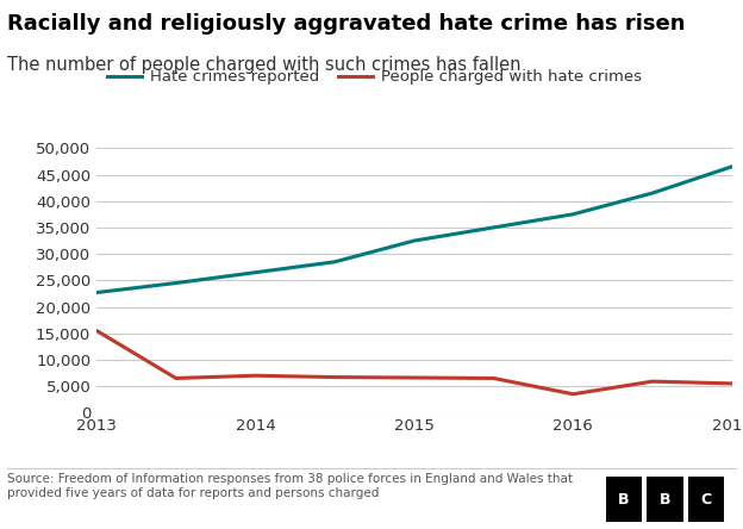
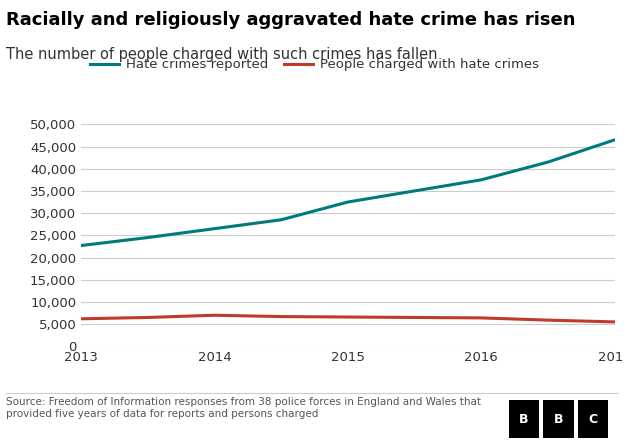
People charged with hate crimes/2013: 15,500 -> 6,200
People charged with hate crimes/2016: 3,500 -> 6,400
